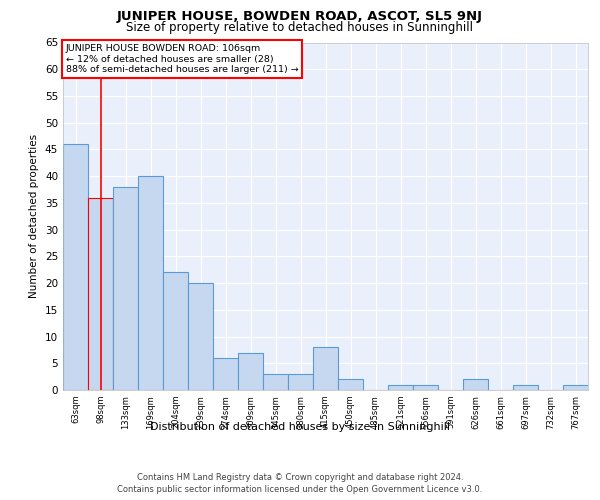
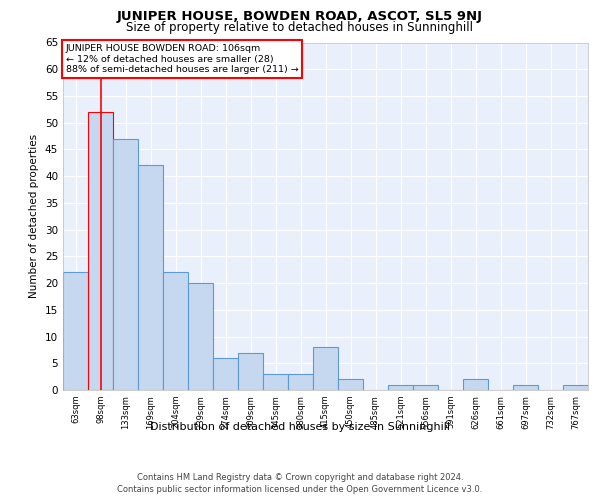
63sqm: 46 -> 22
98sqm: 36 -> 52
133sqm: 38 -> 47
169sqm: 40 -> 42
